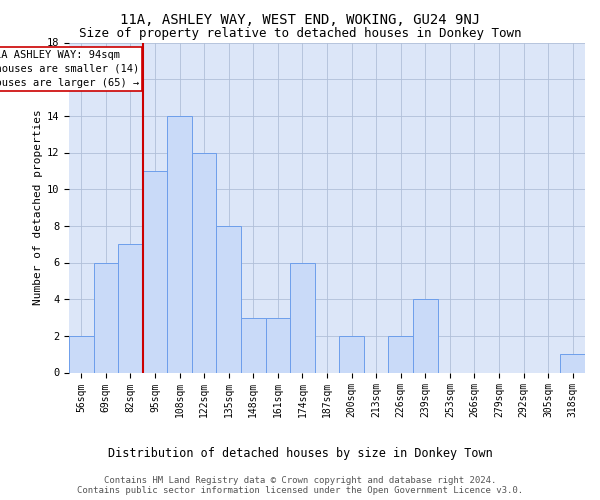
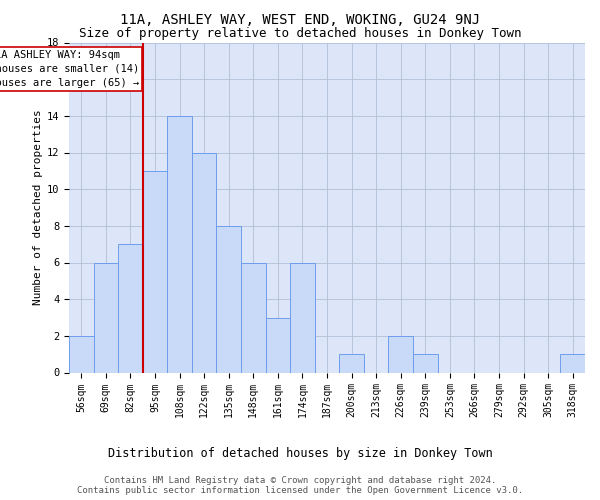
148sqm: 3 -> 6
200sqm: 2 -> 1
239sqm: 4 -> 1
